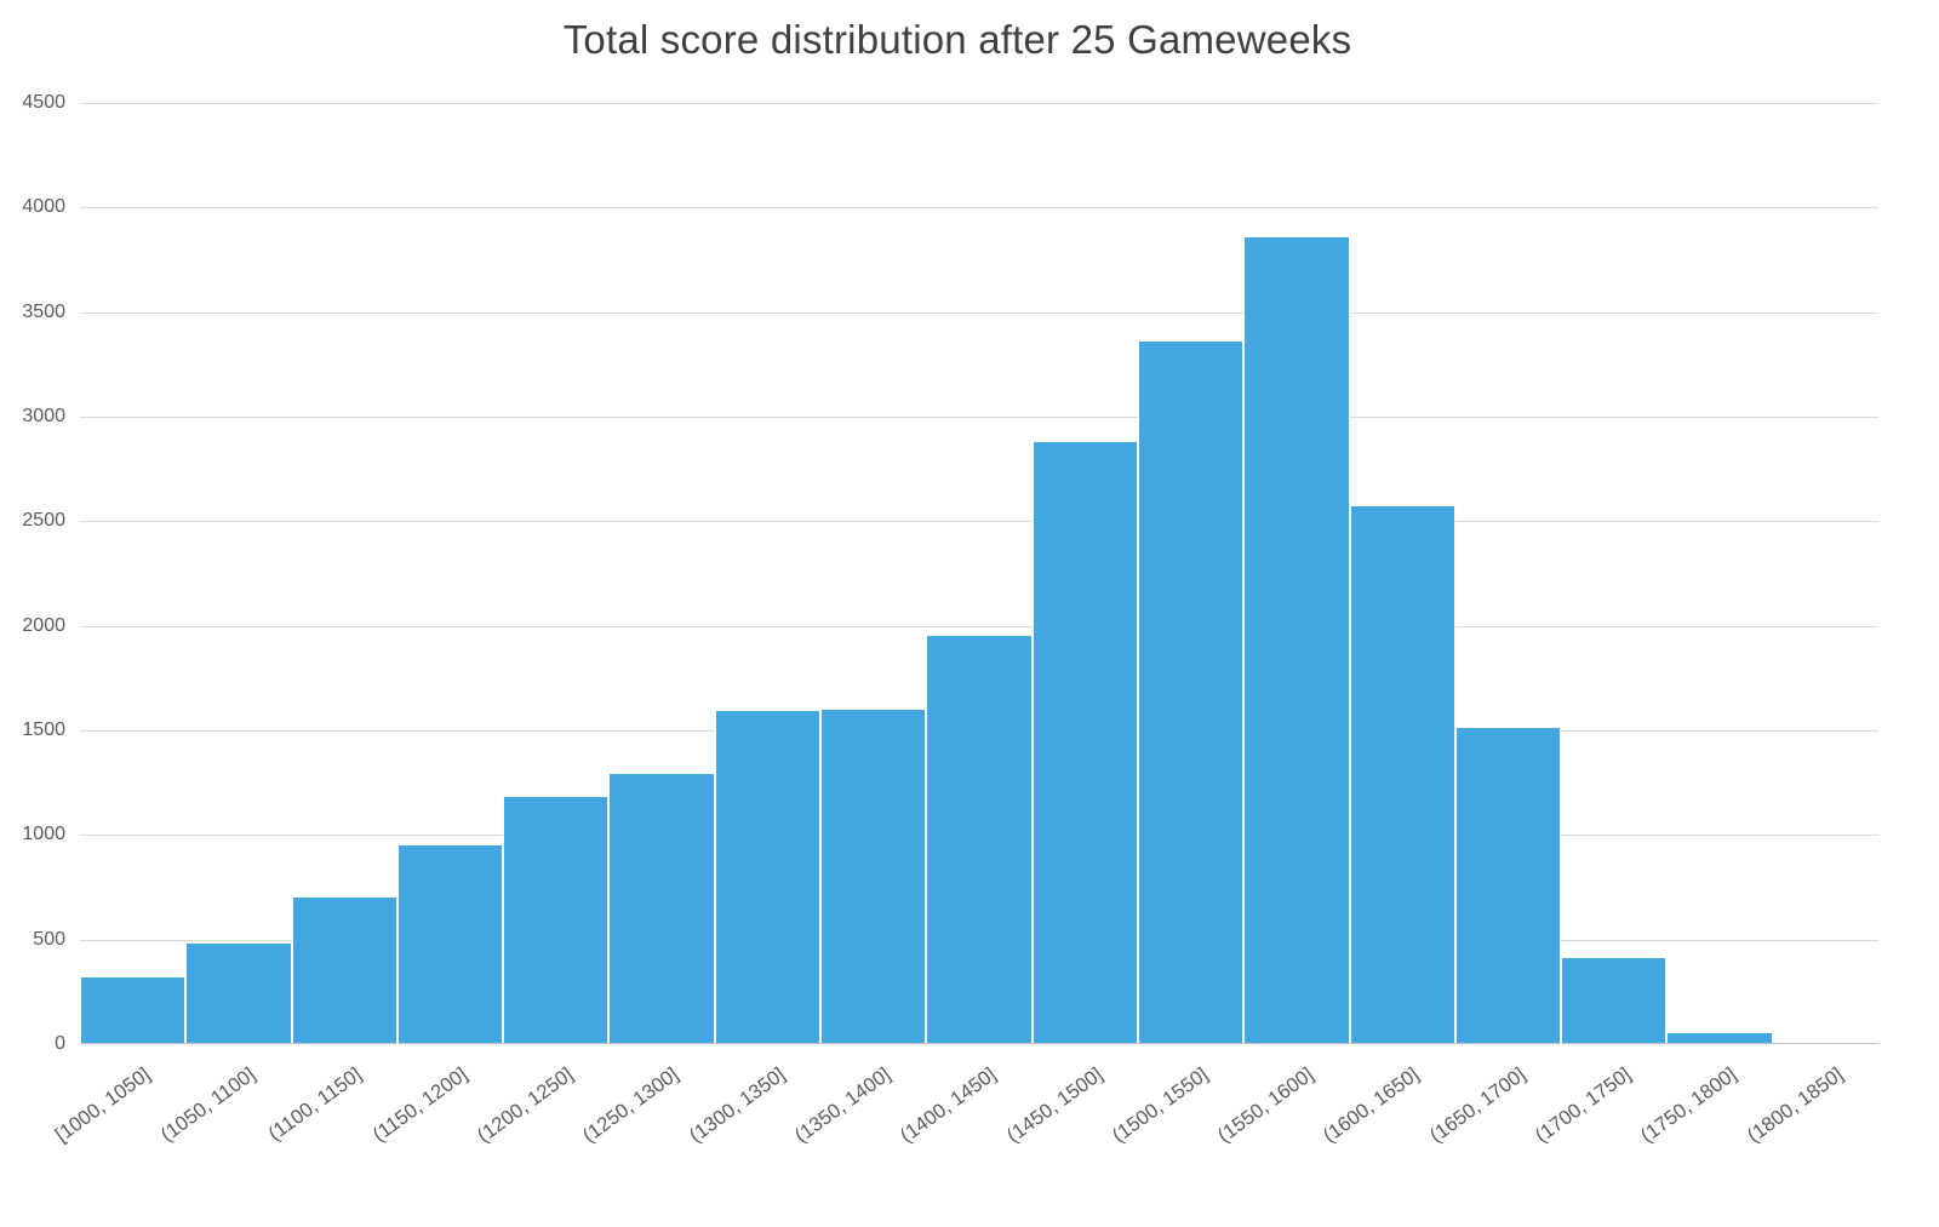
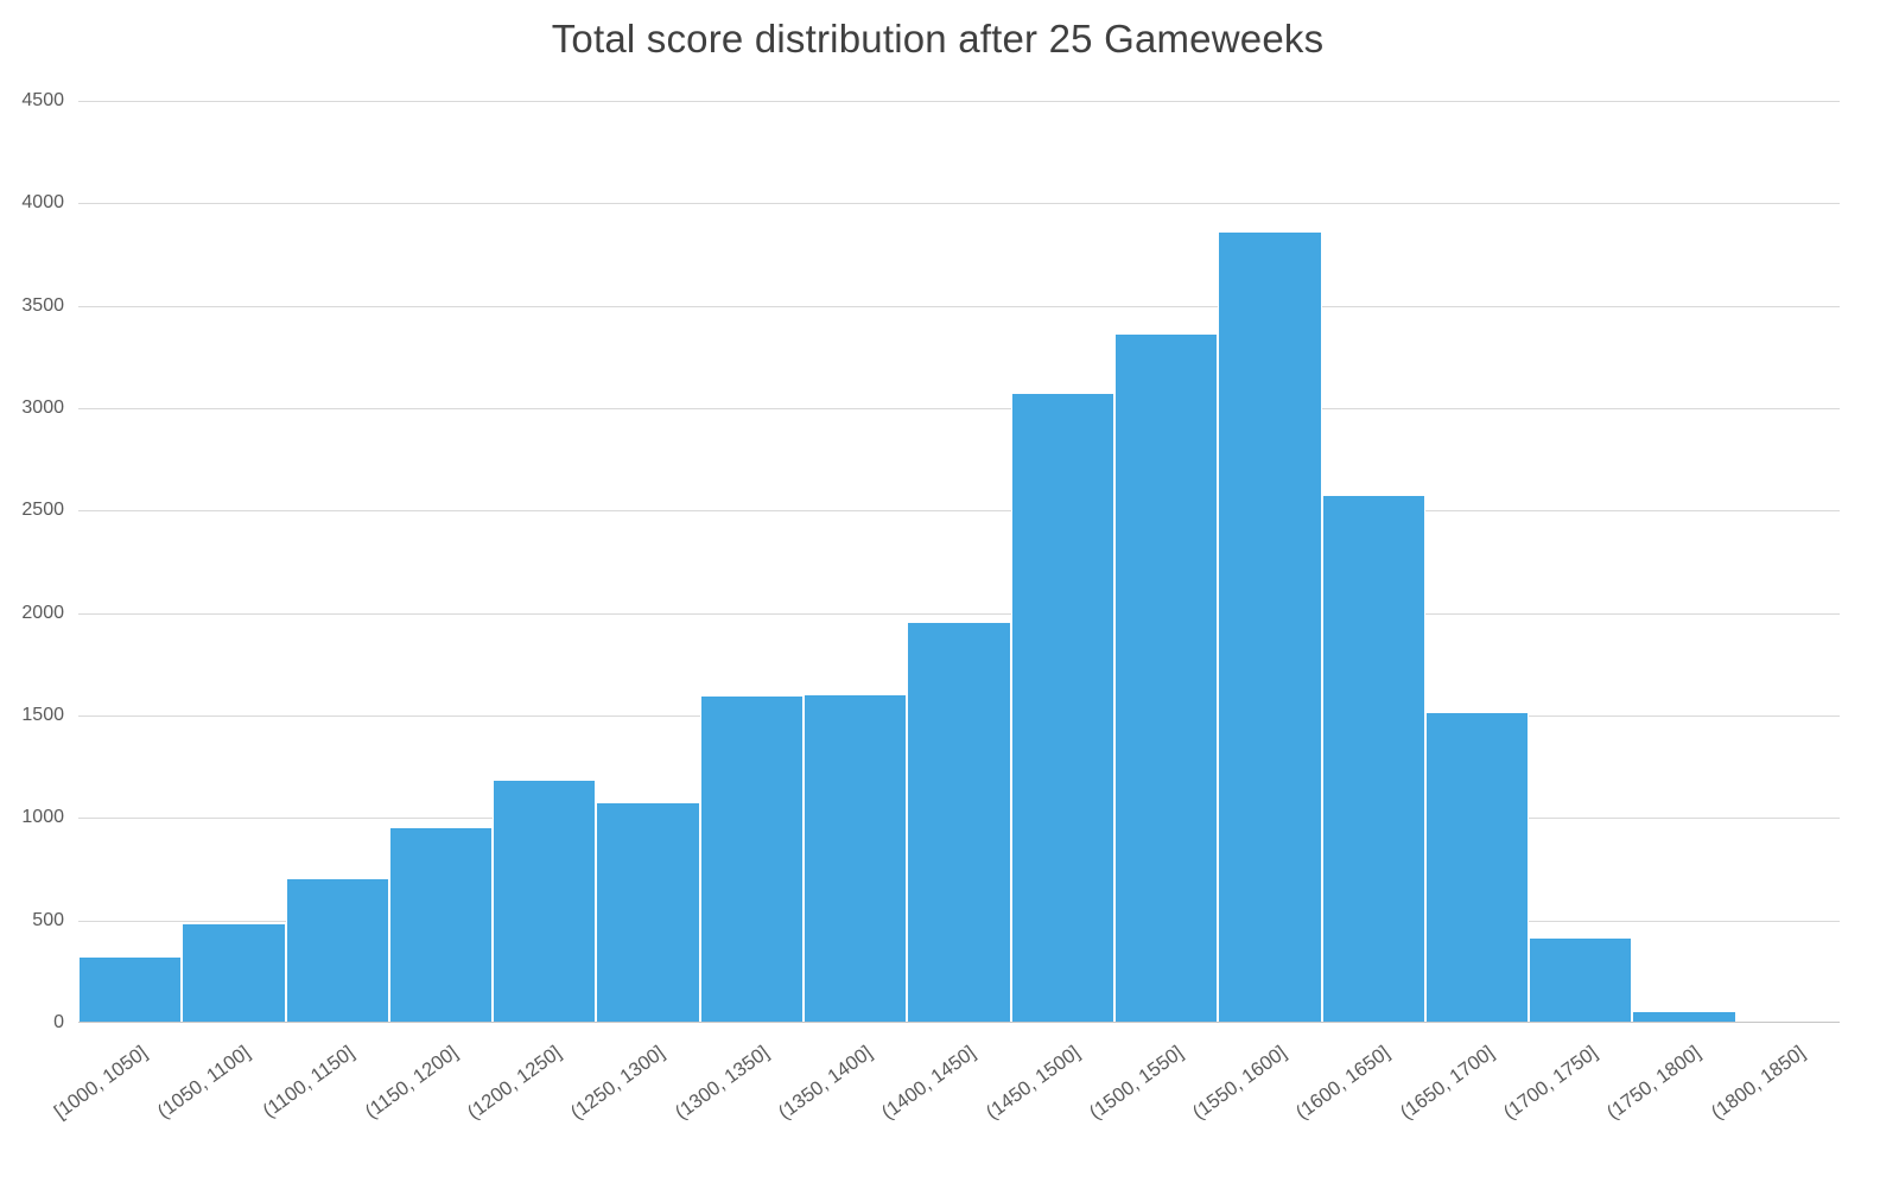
(1250, 1300]: 1290 -> 1070
(1450, 1500]: 2880 -> 3070
